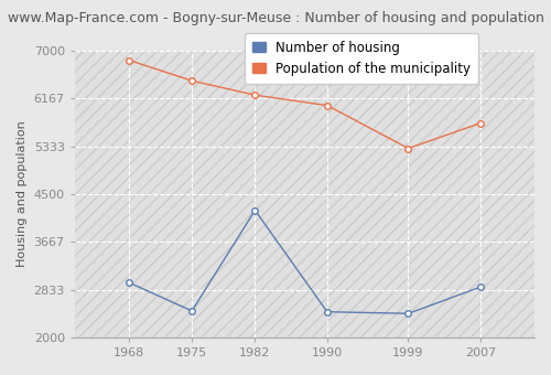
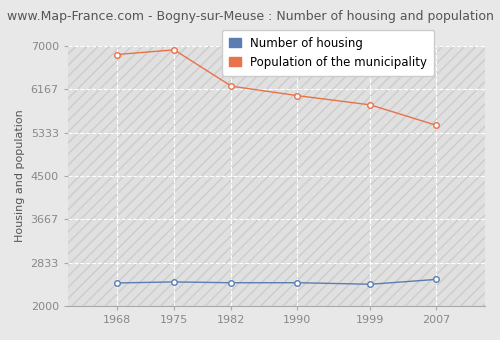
Number of housing/1968: 2960 -> 2440
Population of the municipality/1975: 6480 -> 6930
Number of housing/1982: 4220 -> 2450
Population of the municipality/1999: 5300 -> 5870
Number of housing/2007: 2880 -> 2510
Population of the municipality/2007: 5740 -> 5480
